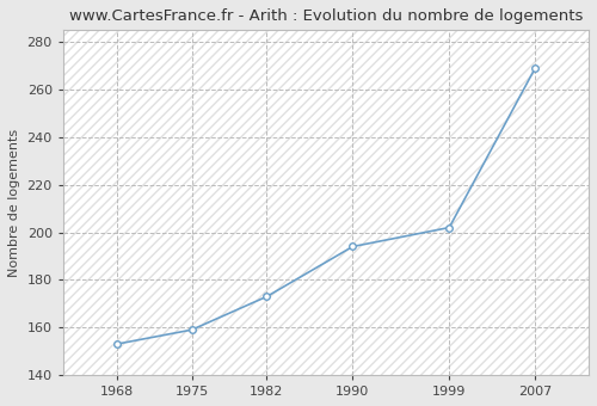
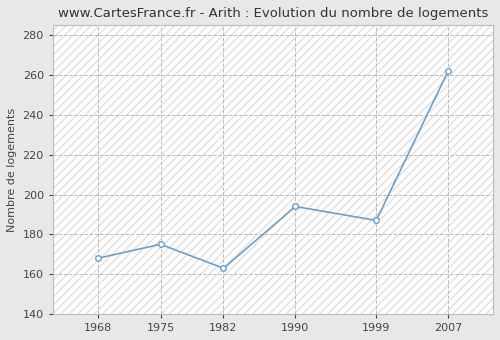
1968: 153 -> 168
1975: 159 -> 175
1982: 173 -> 163
1999: 202 -> 187
2007: 269 -> 262
